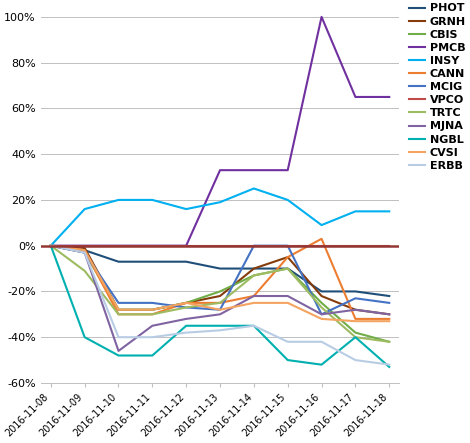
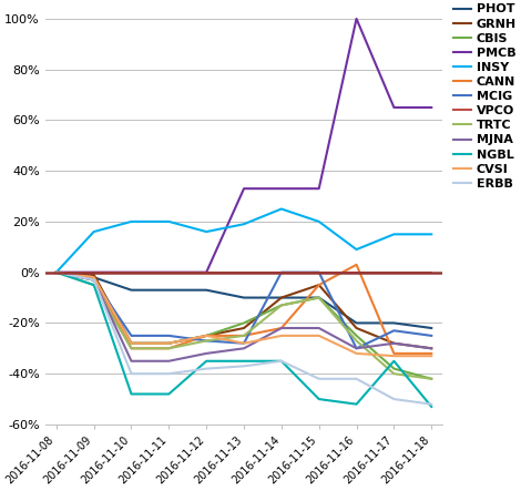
TRTC/2016-11-09: -11% -> -5%
NGBL/2016-11-09: -40% -> -5%
MJNA/2016-11-10: -46% -> -35%
NGBL/2016-11-17: -40% -> -35%
